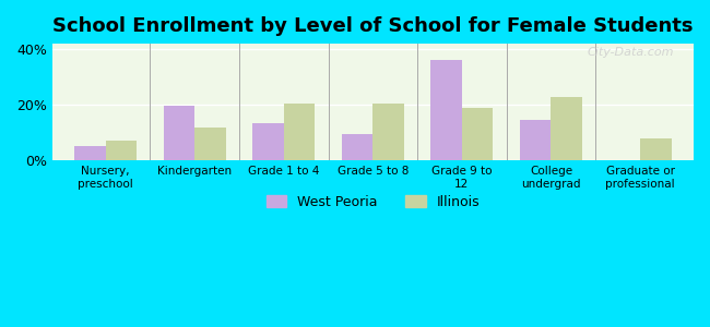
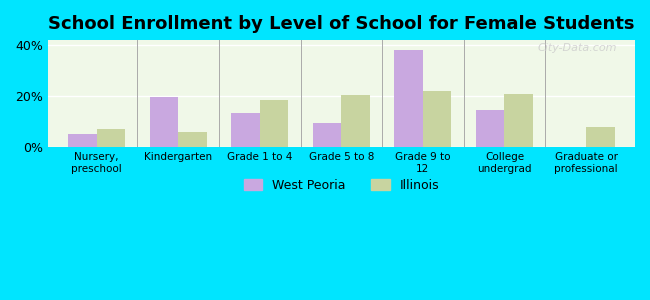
Illinois/Kindergarten: 12.0% -> 6.0%
Illinois/Grade 1 to 4: 20.5% -> 18.5%
West Peoria/Grade 9 to 12: 36.0% -> 38.0%
Illinois/Grade 9 to 12: 19.0% -> 22.0%
Illinois/College undergrad: 23.0% -> 21.0%
